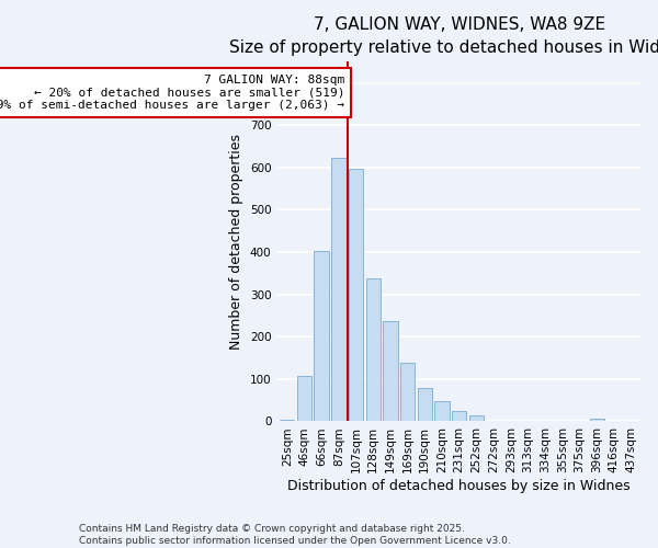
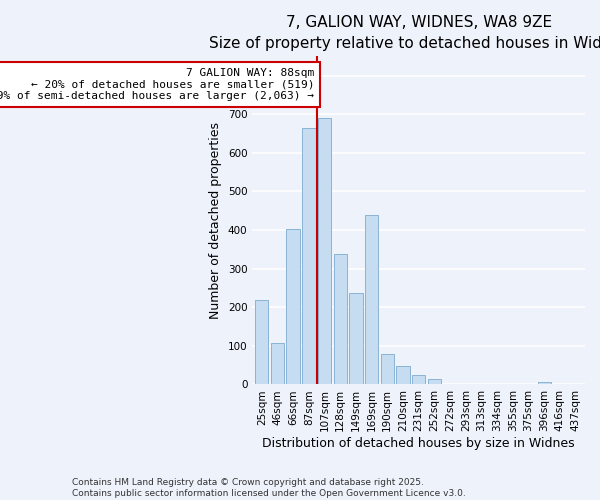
25sqm: 5 -> 220
87sqm: 623 -> 665
107sqm: 596 -> 690
169sqm: 138 -> 440
